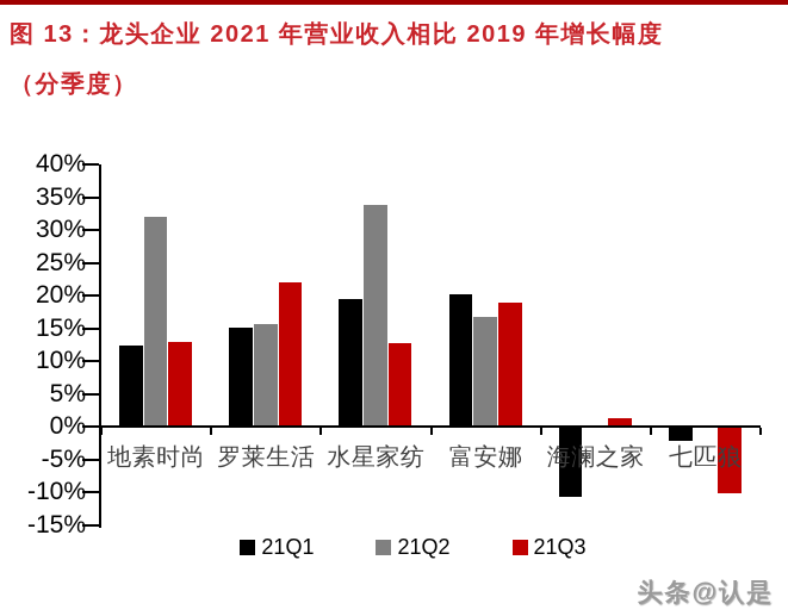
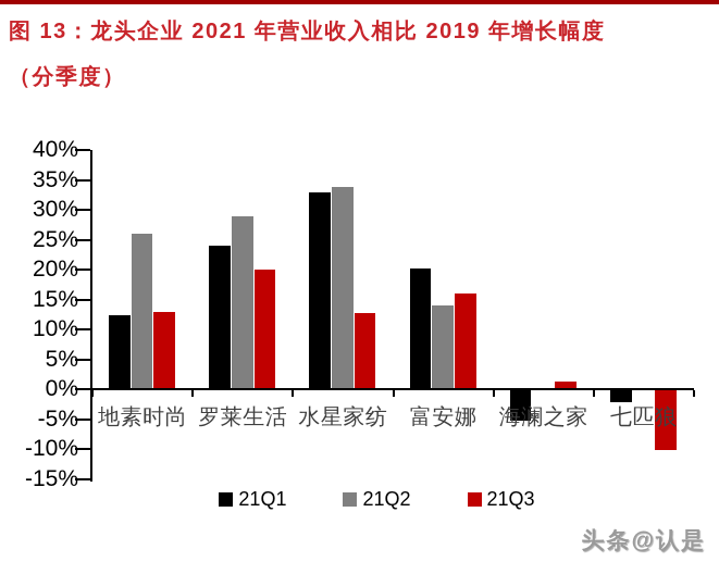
21Q2/地素时尚: 32% -> 26%
21Q1/罗莱生活: 15% -> 24%
21Q2/罗莱生活: 16% -> 29%
21Q3/罗莱生活: 22% -> 20%
21Q1/水星家纺: 19% -> 33%
21Q2/富安娜: 17% -> 14%
21Q3/富安娜: 19% -> 16%
21Q1/海澜之家: -10% -> -5%
